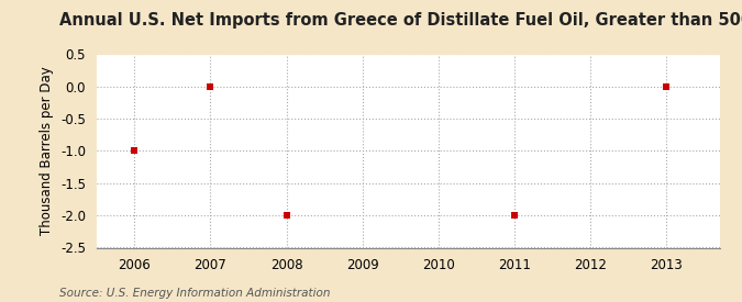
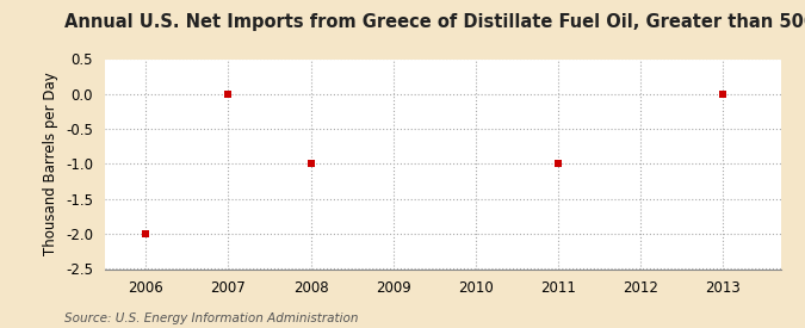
2006: -1 -> -2
2008: -2 -> -1
2011: -2 -> -1
